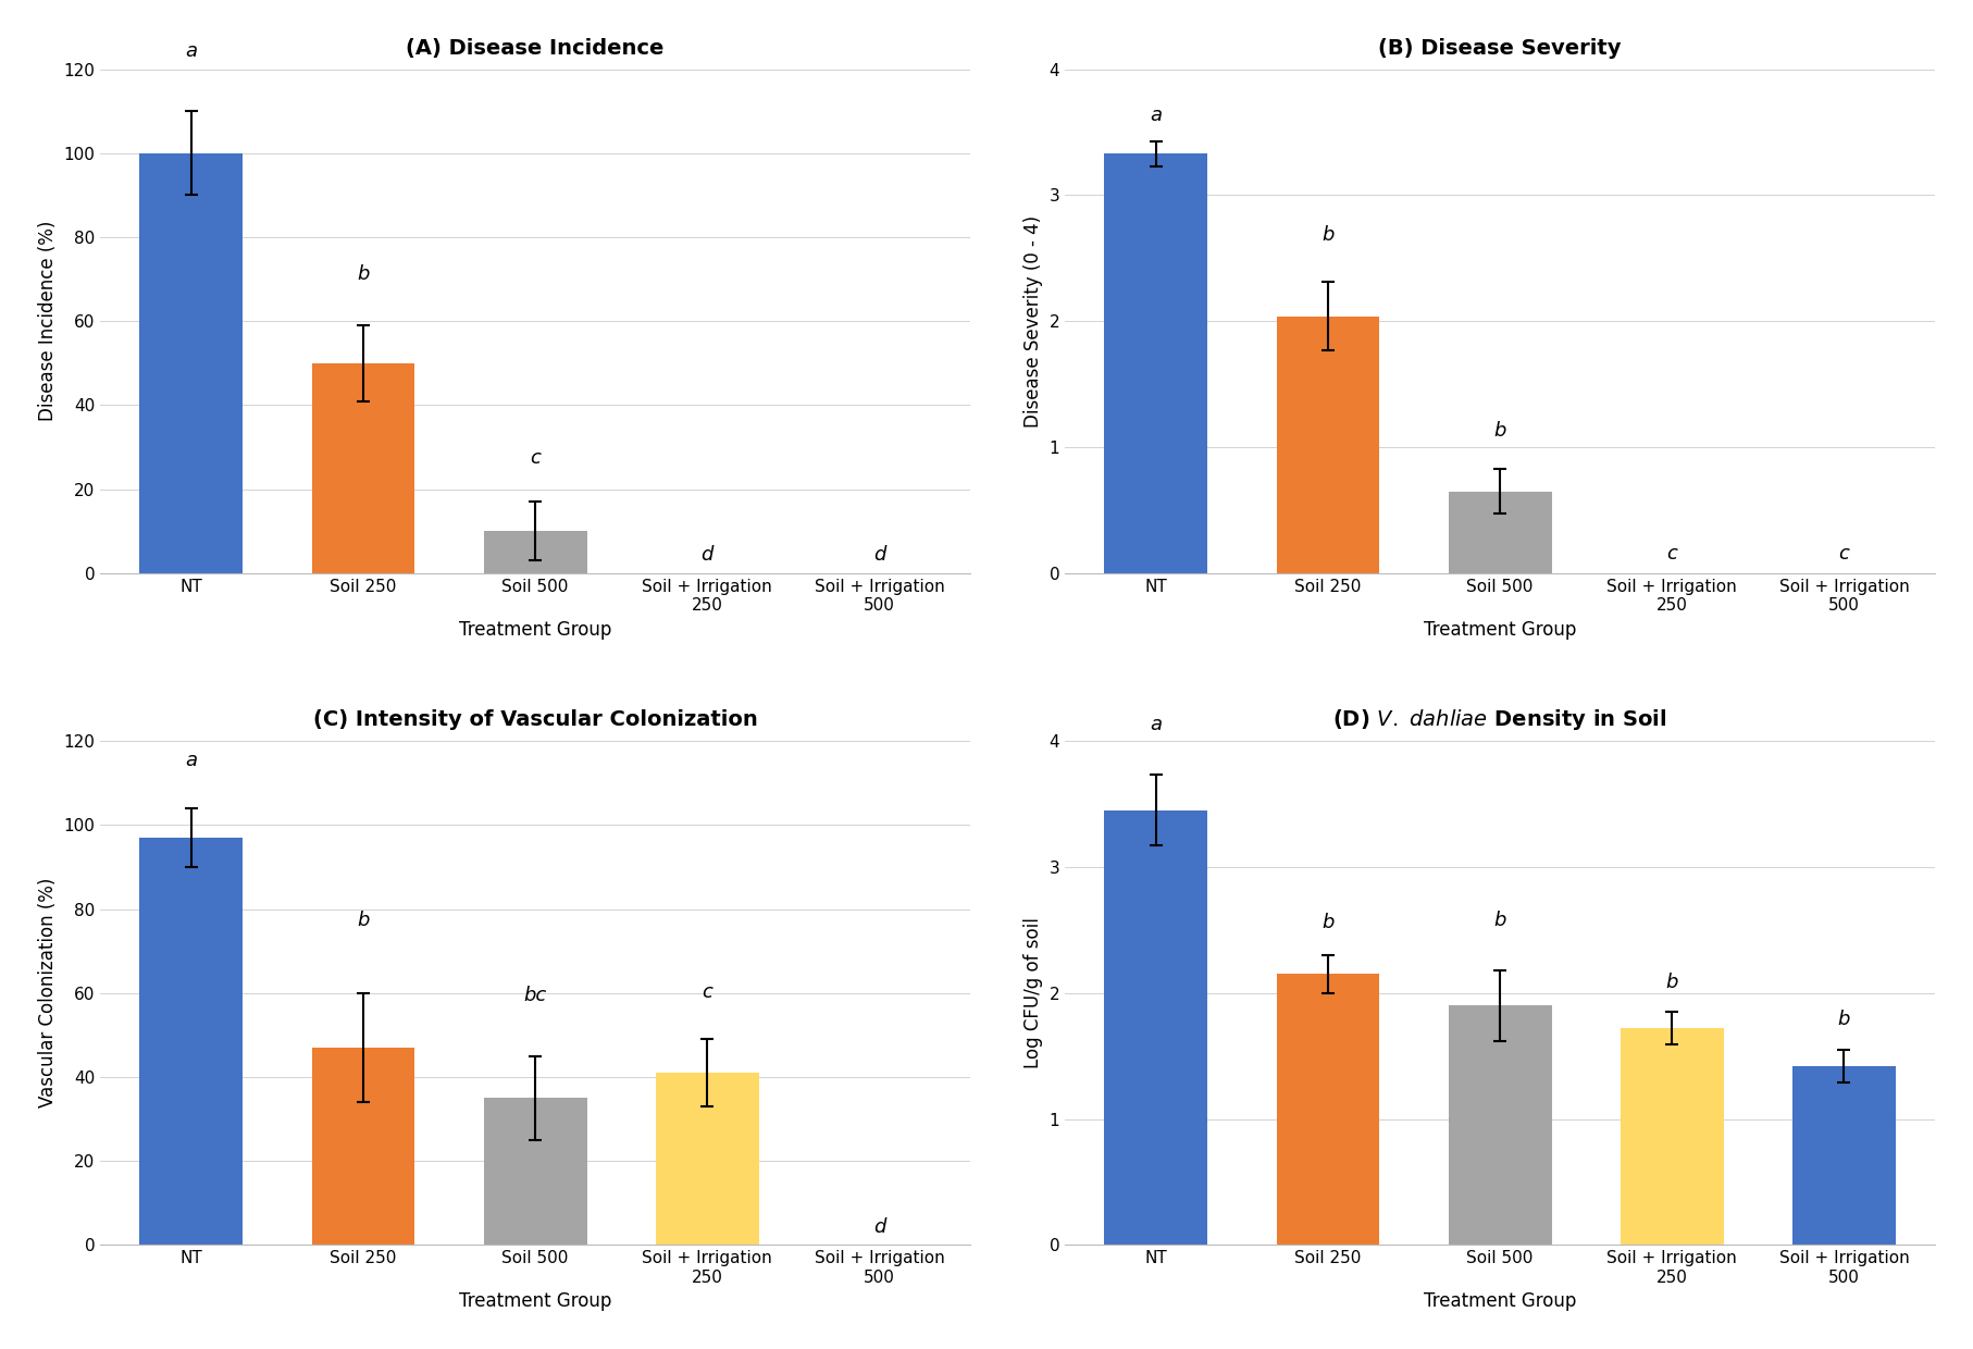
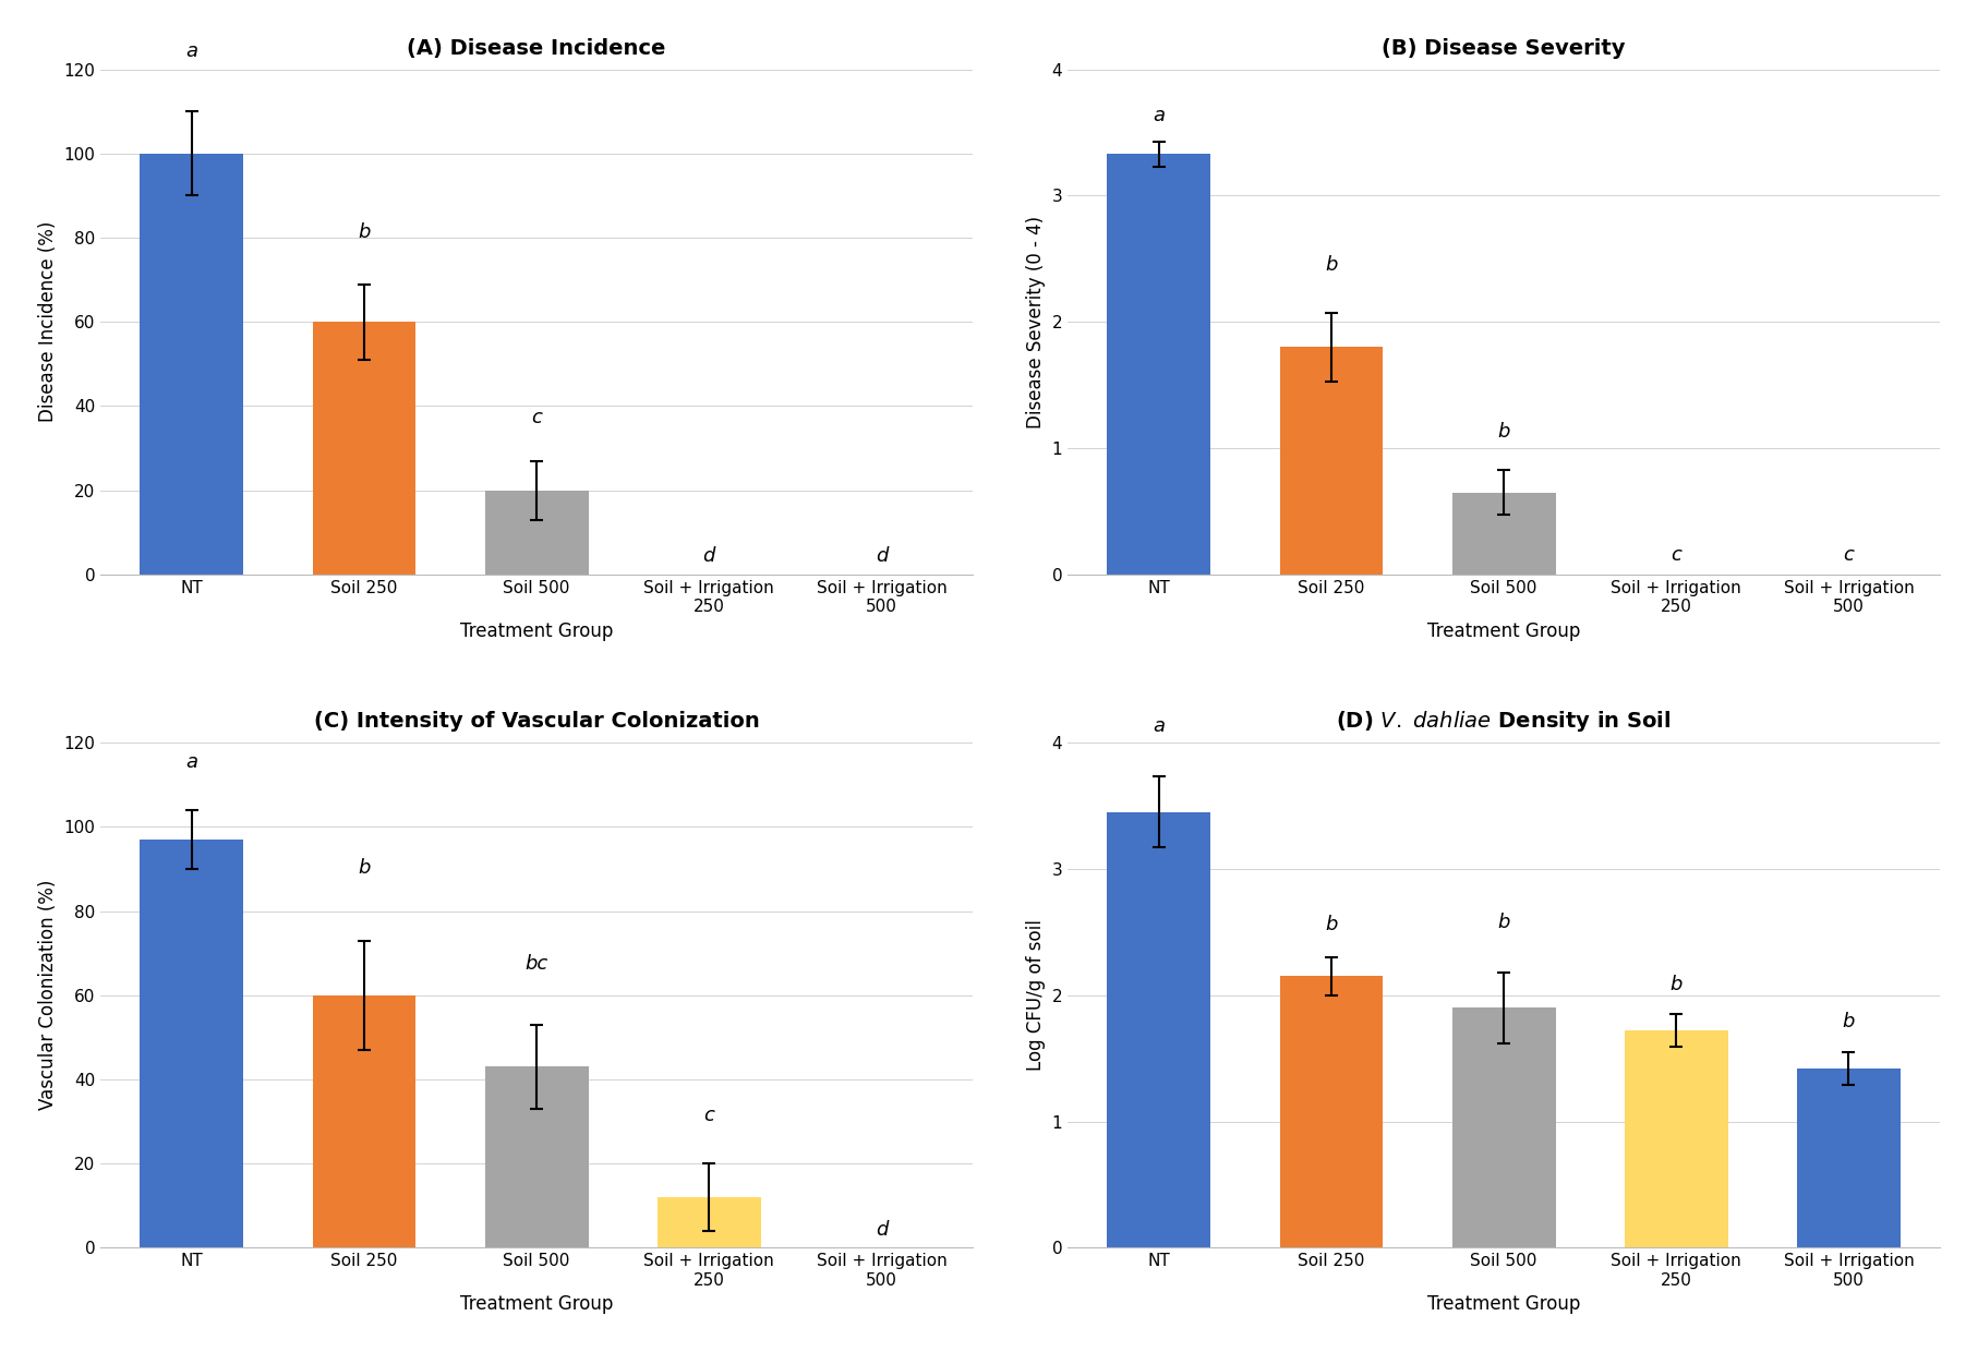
(A) Disease Incidence/Soil 250: 50 -> 60
(A) Disease Incidence/Soil 500: 10 -> 20
(B) Disease Severity/Soil 250: 2.04 -> 1.80
(C) Intensity of Vascular Colonization/Soil 250: 47 -> 60
(C) Intensity of Vascular Colonization/Soil 500: 35 -> 43
(C) Intensity of Vascular Colonization/Soil + Irrigation 250: 41 -> 12
